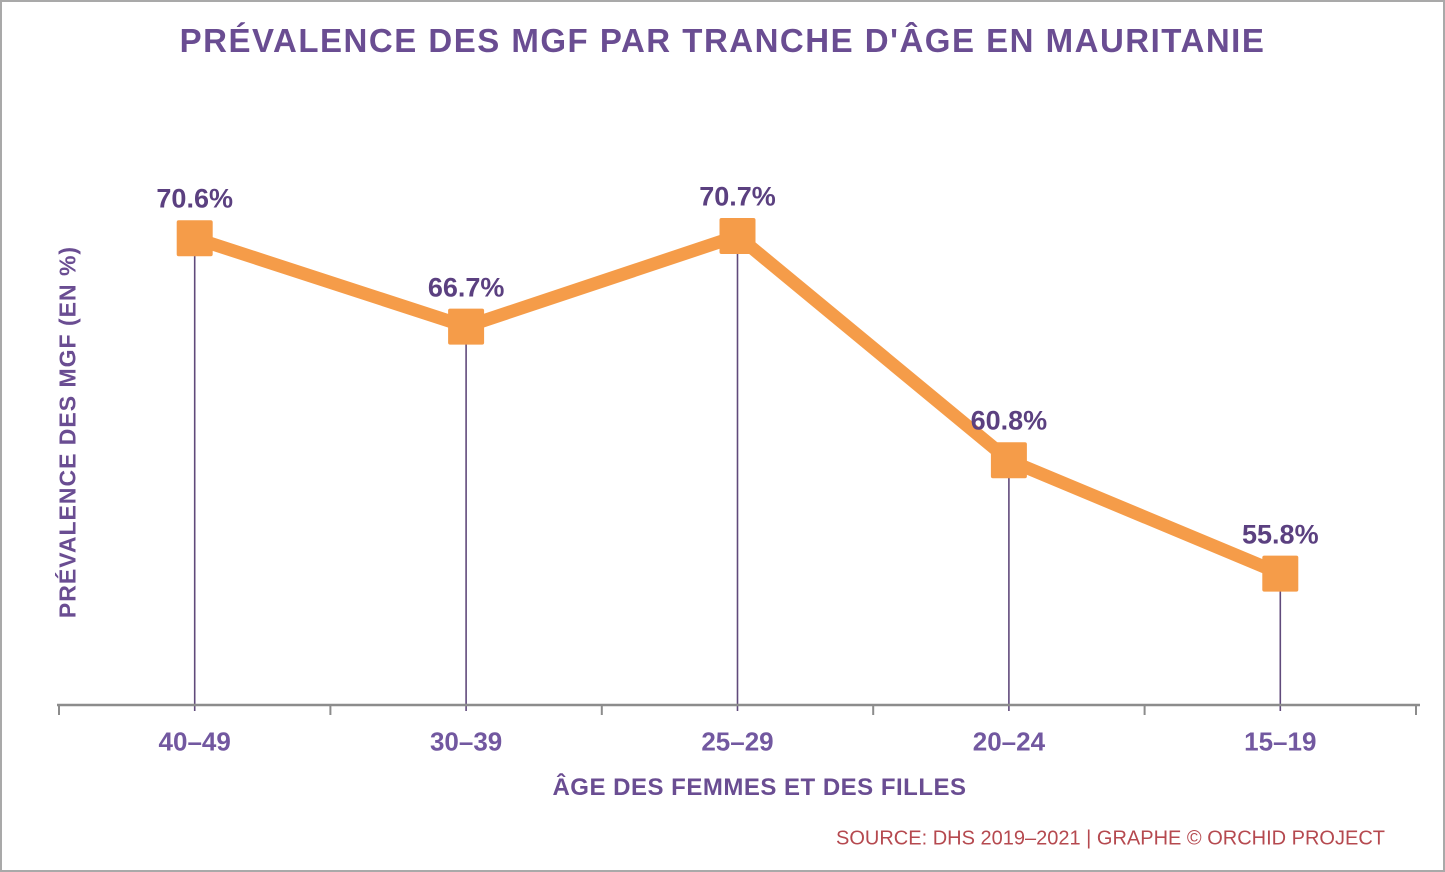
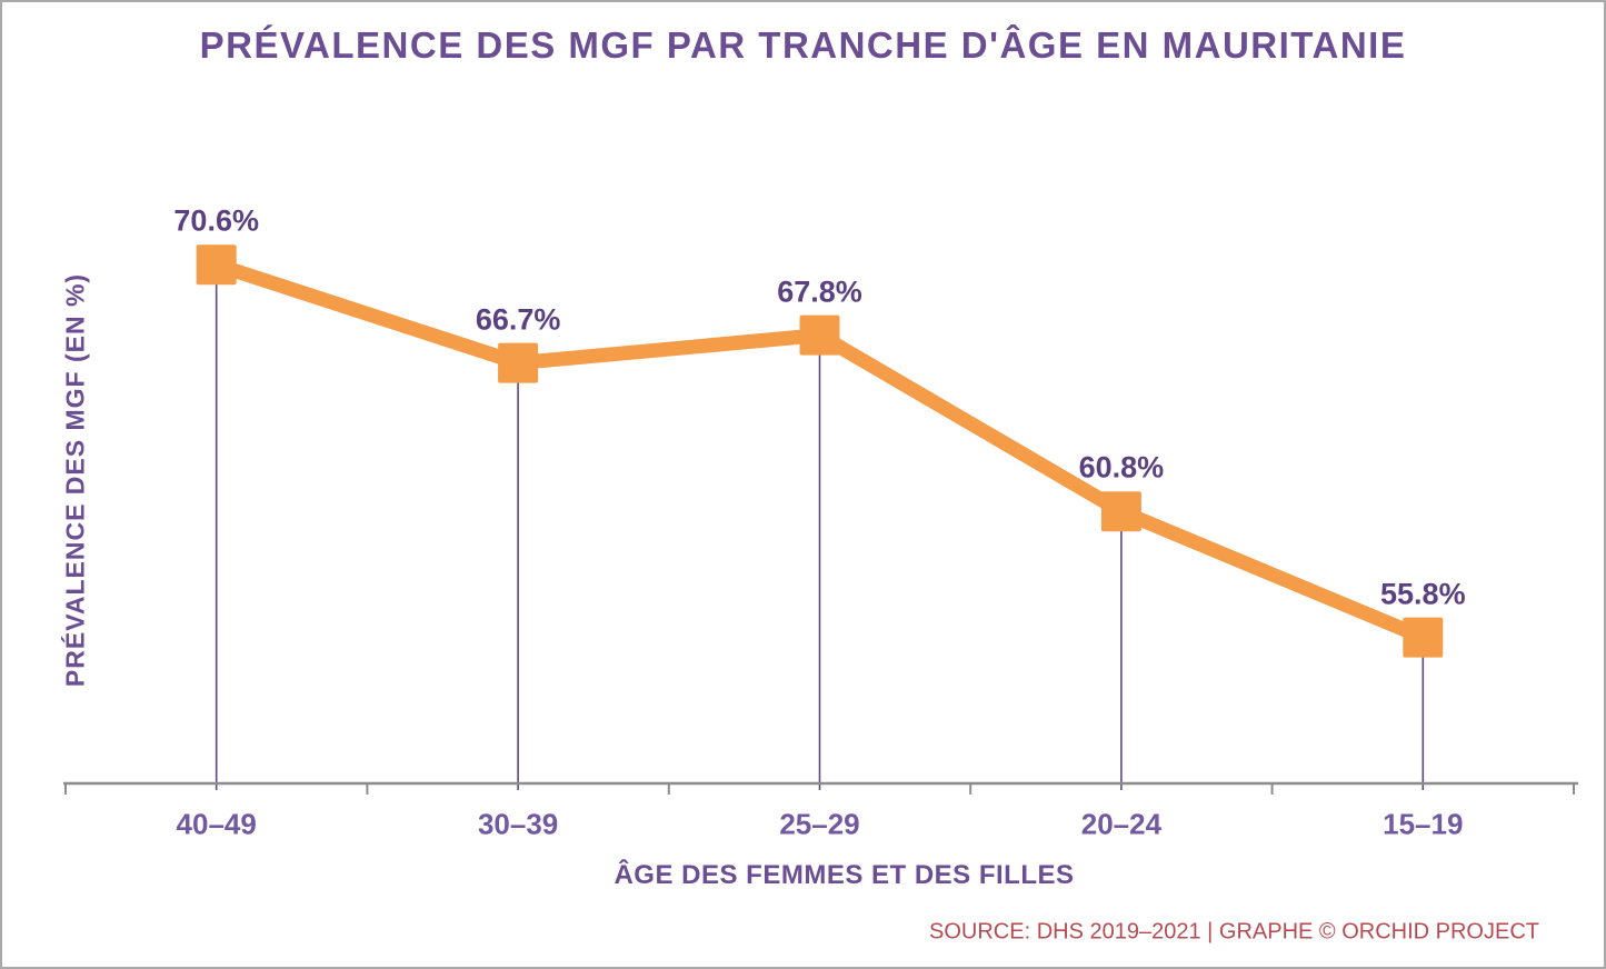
25–29: 70.7% -> 67.8%
